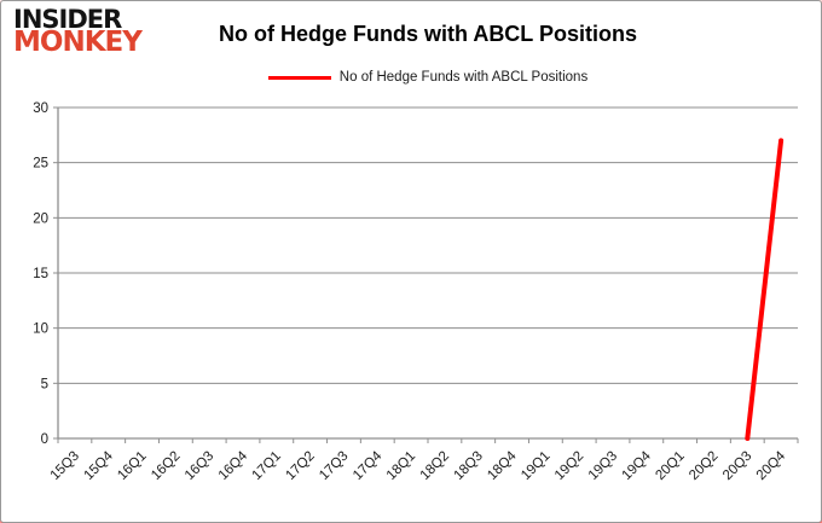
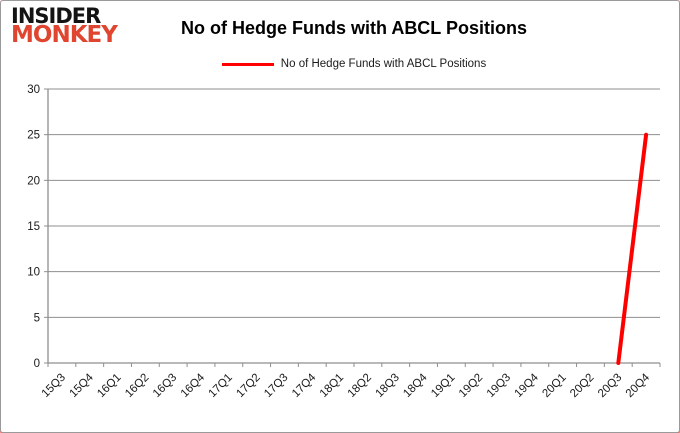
20Q4: 27 -> 25
